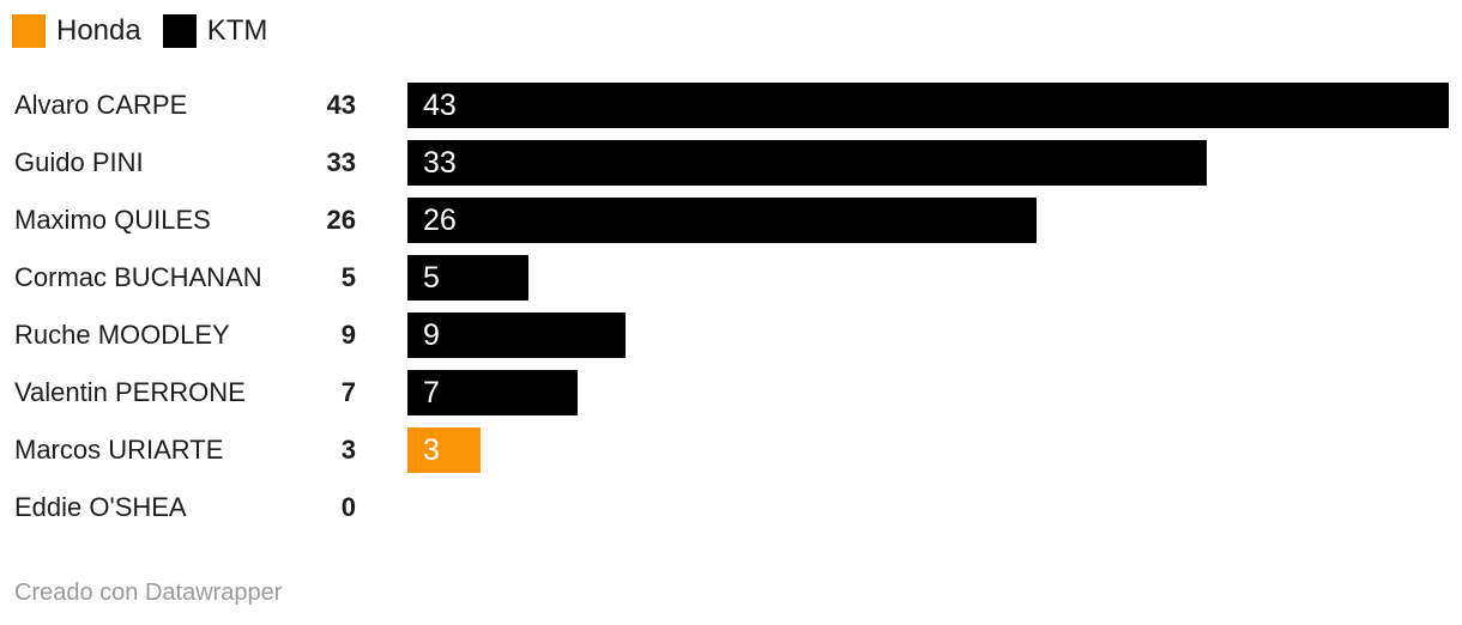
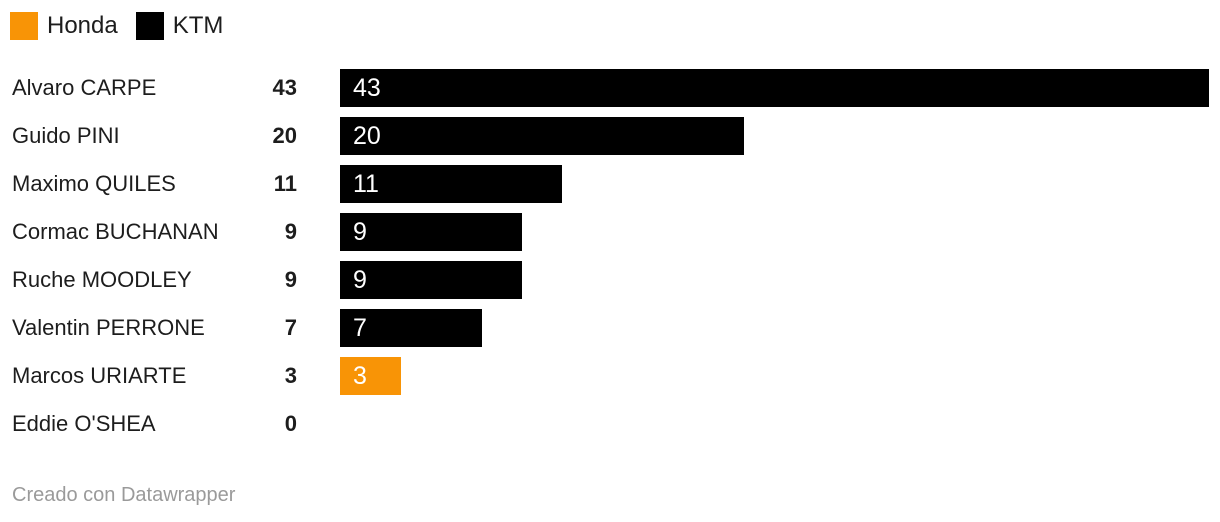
Guido PINI: 33 -> 20
Maximo QUILES: 26 -> 11
Cormac BUCHANAN: 5 -> 9
